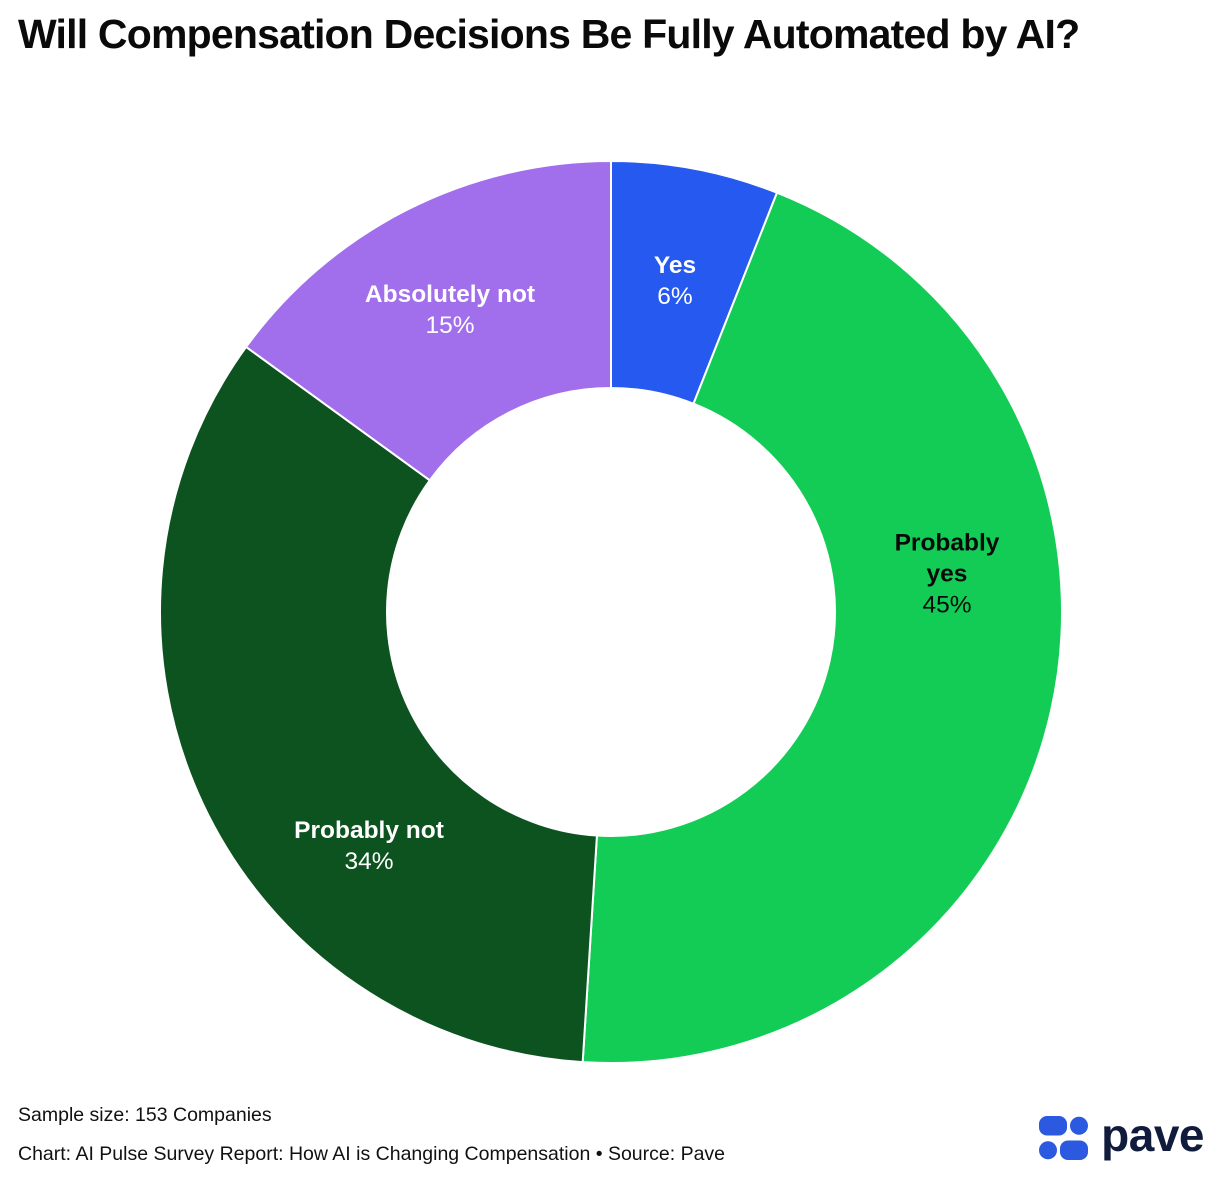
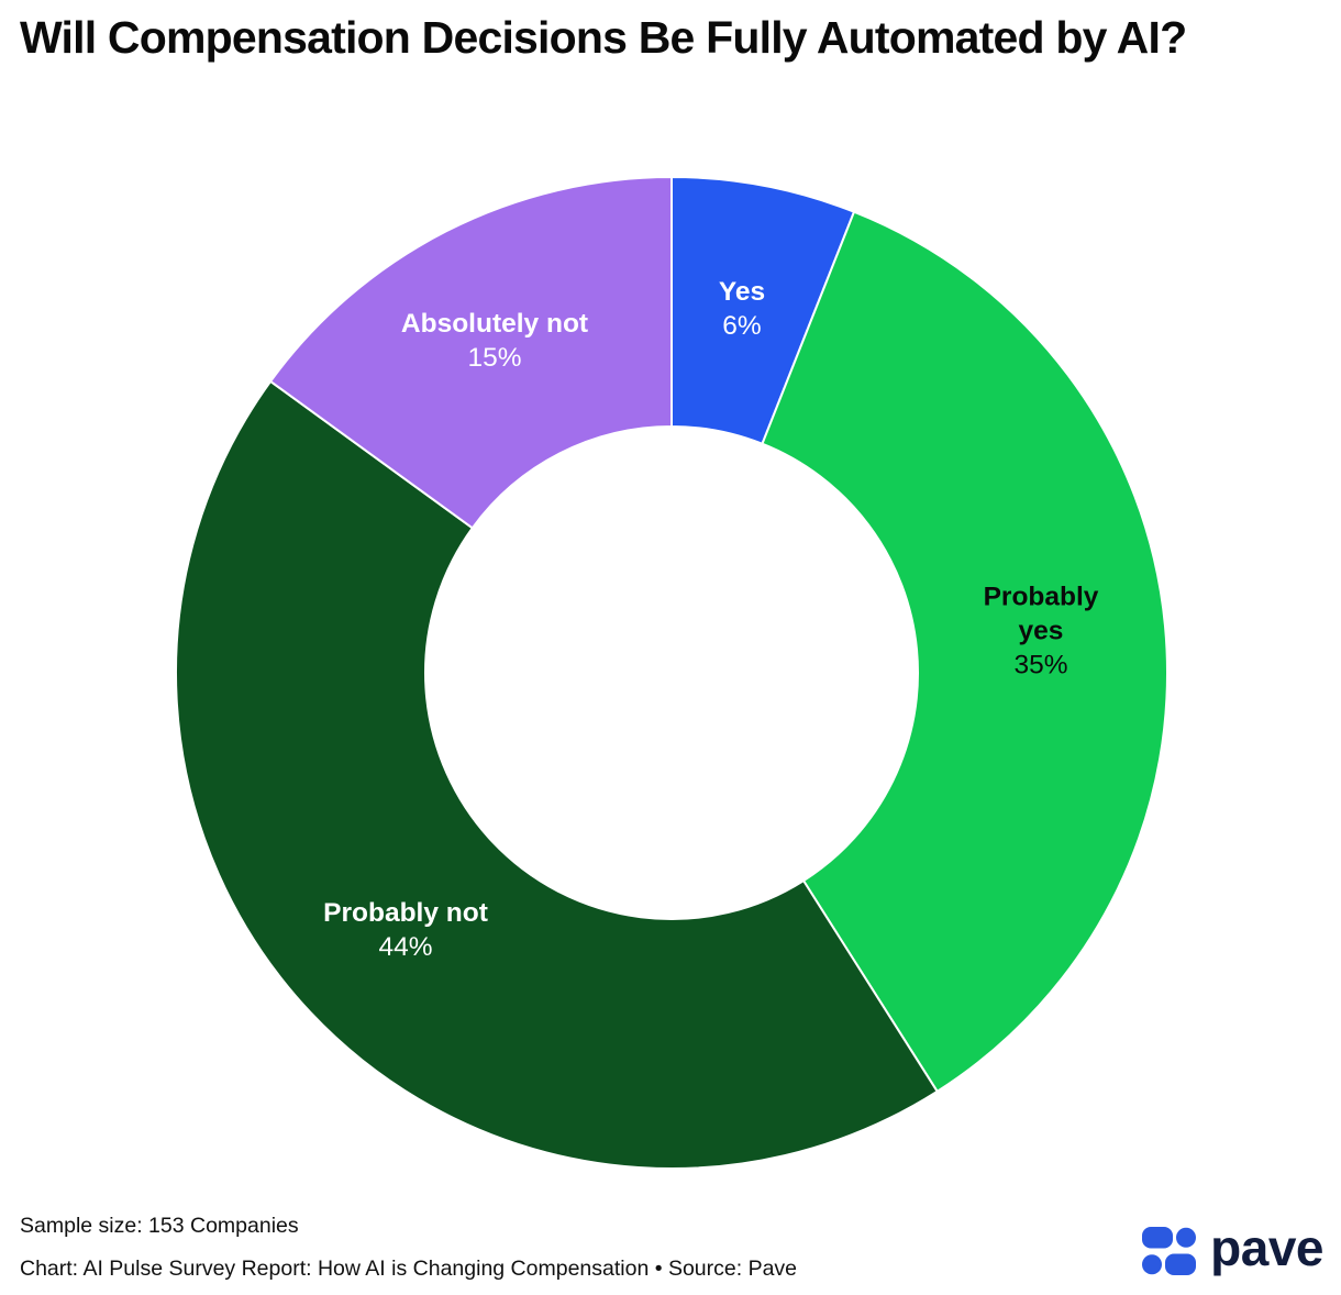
Probably yes: 45% -> 35%
Probably not: 34% -> 44%
